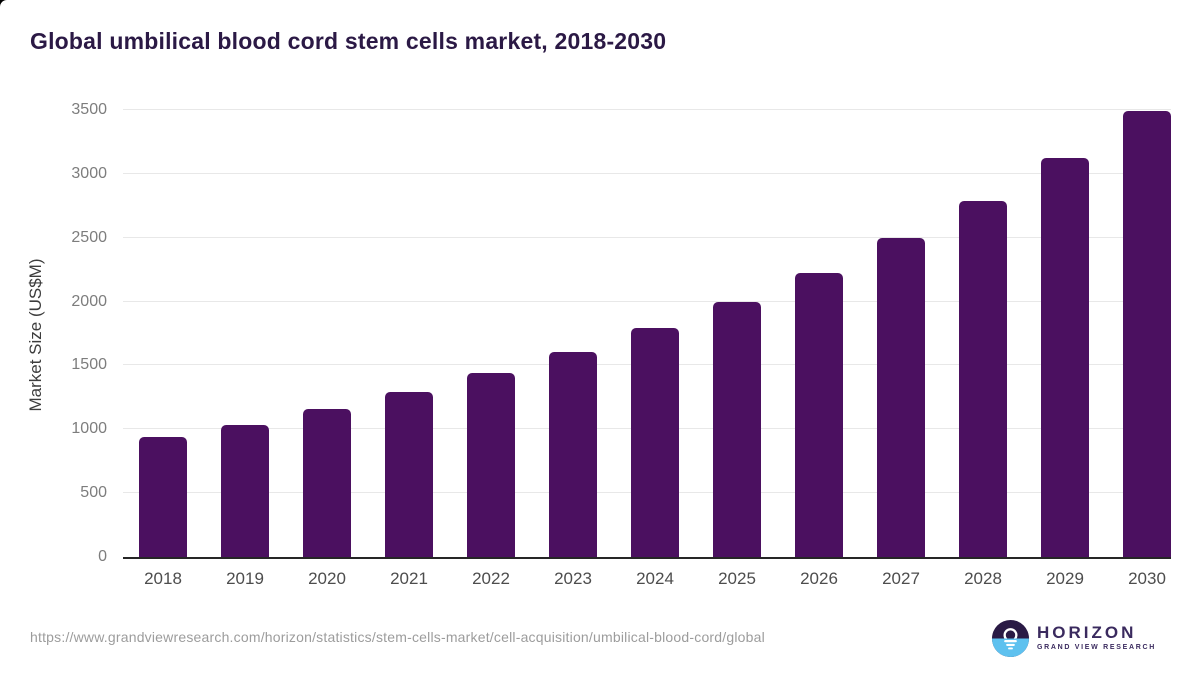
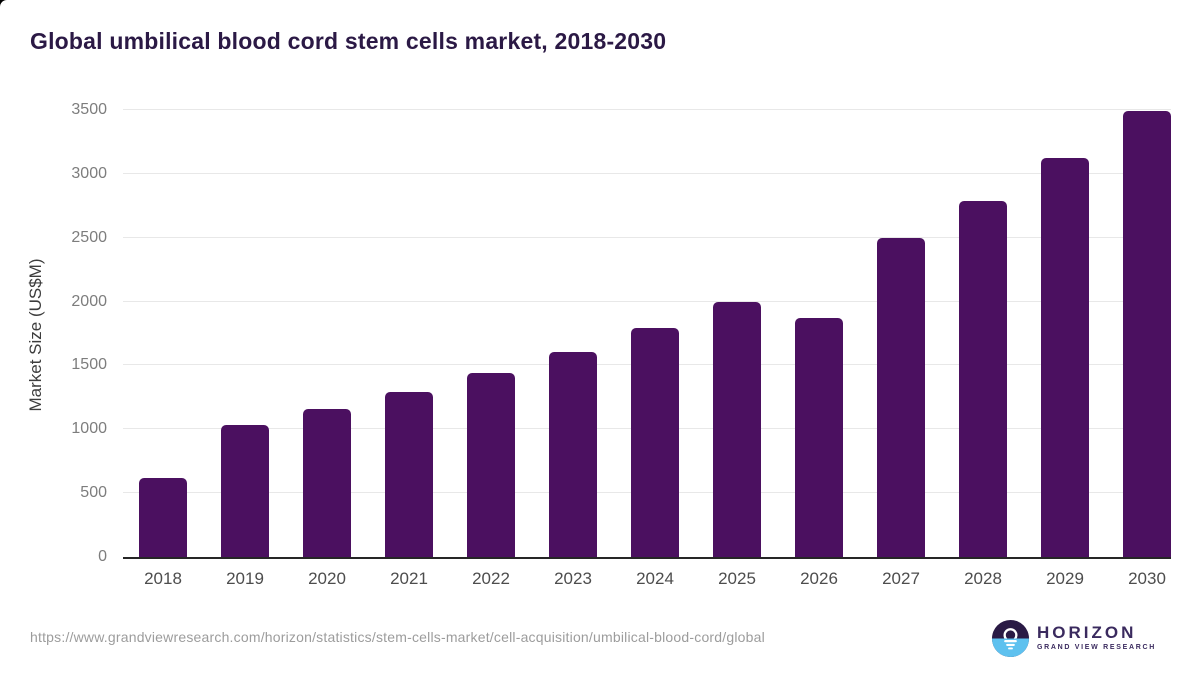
2018: 940 -> 620
2026: 2220 -> 1870
